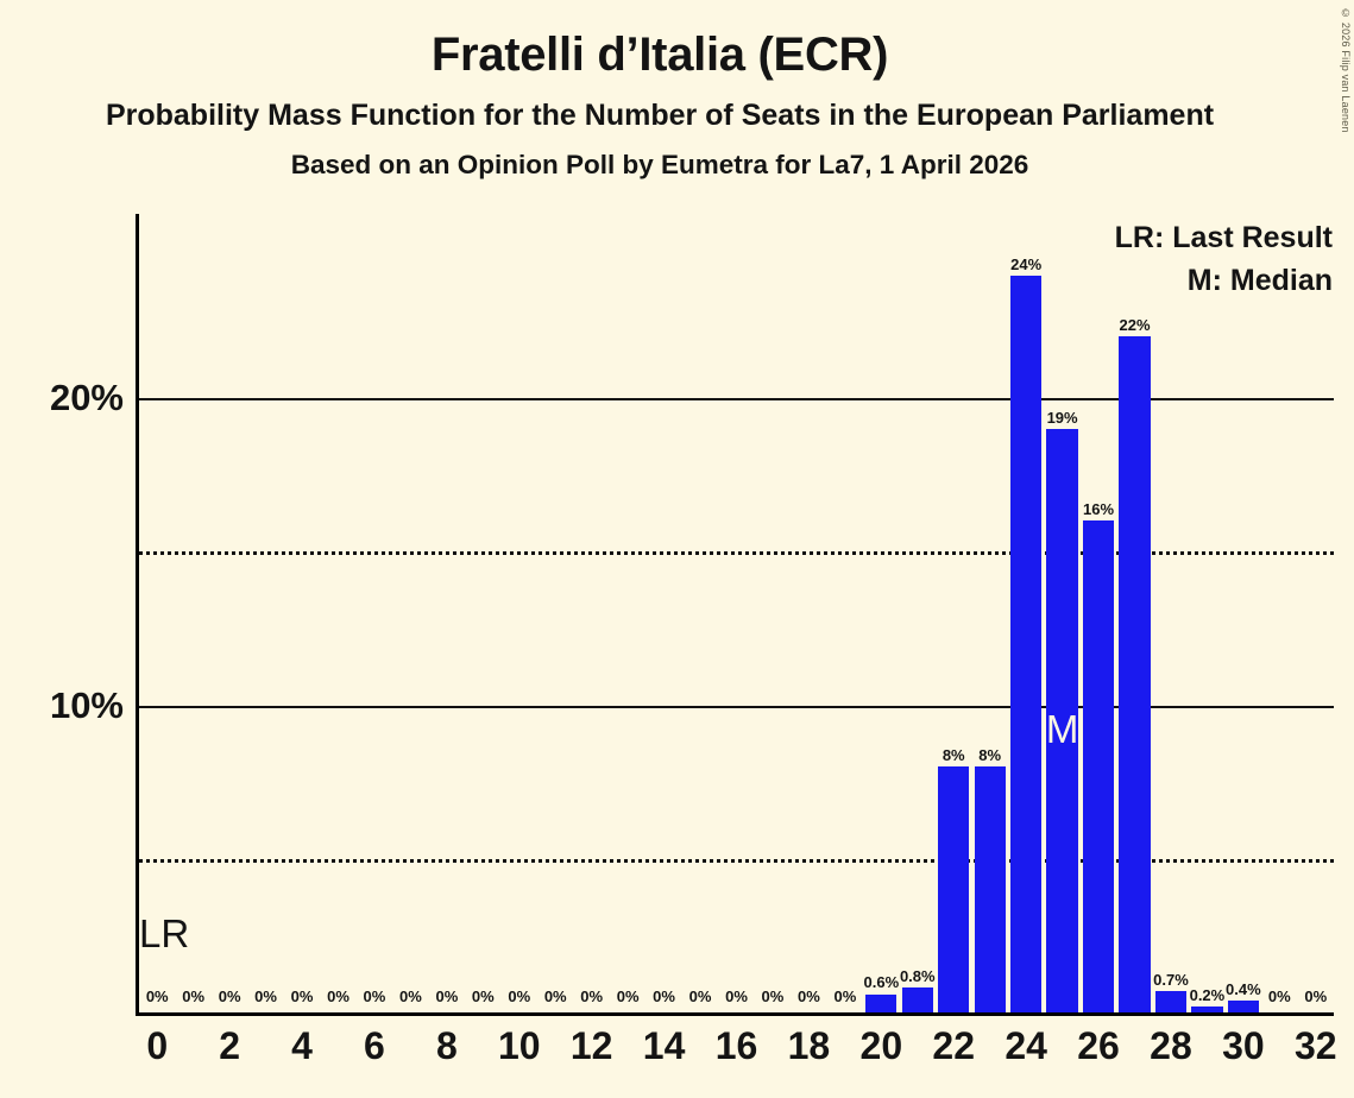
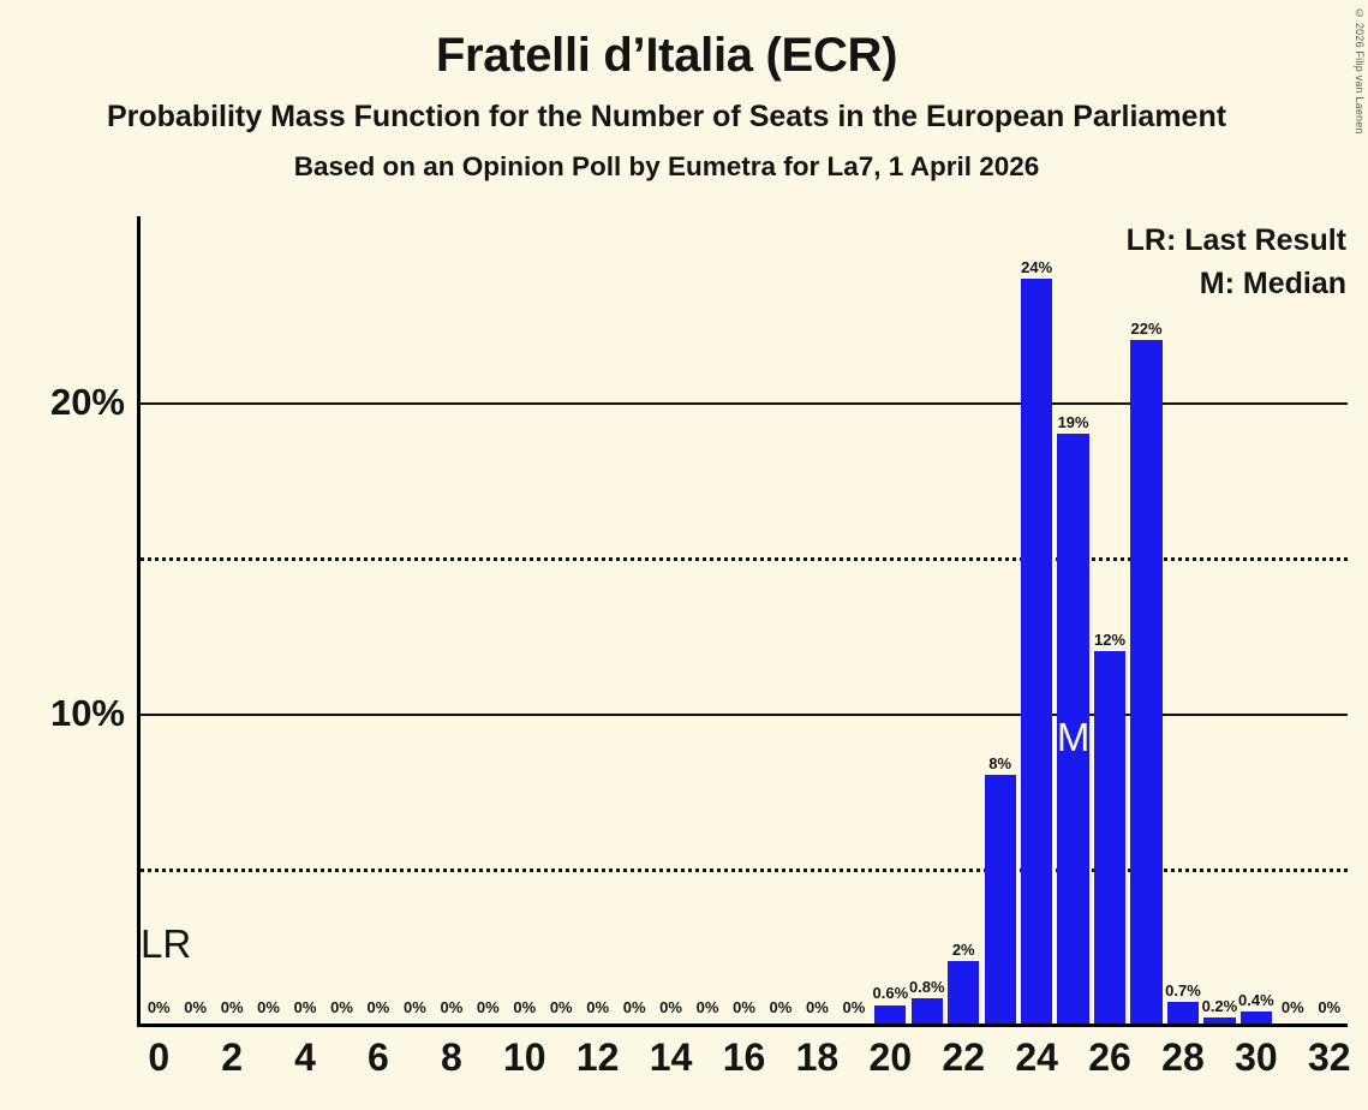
22: 8% -> 2%
26: 16% -> 12%
